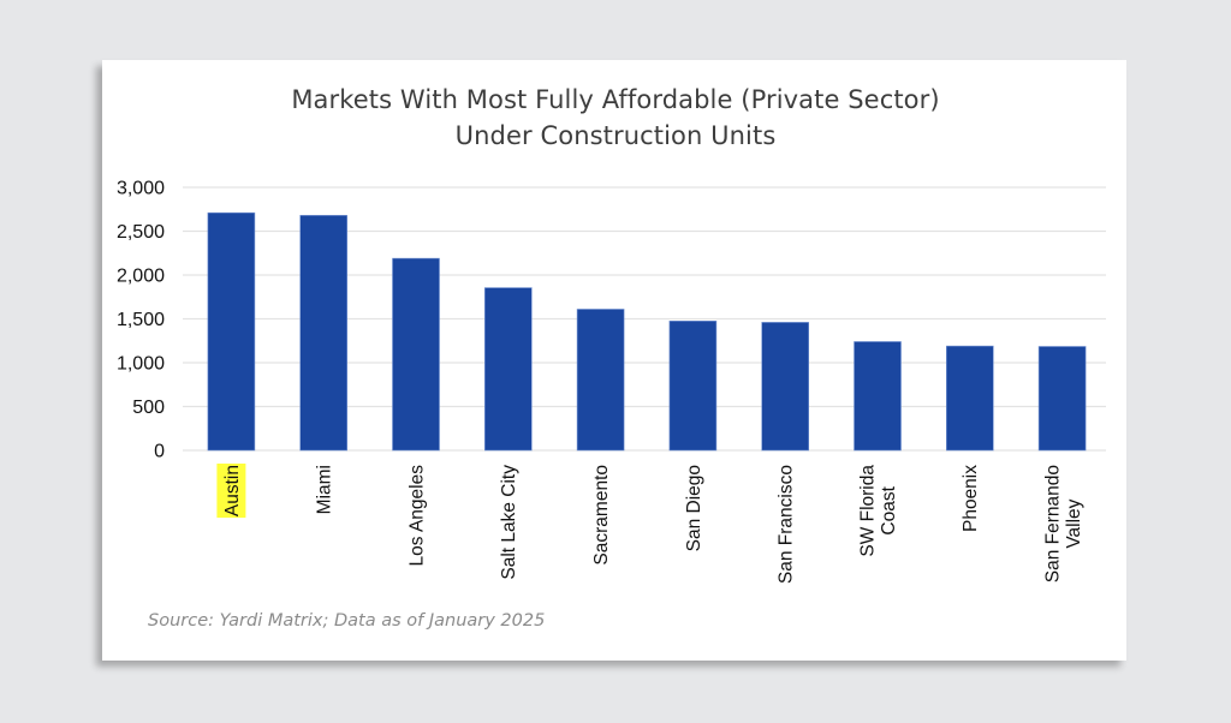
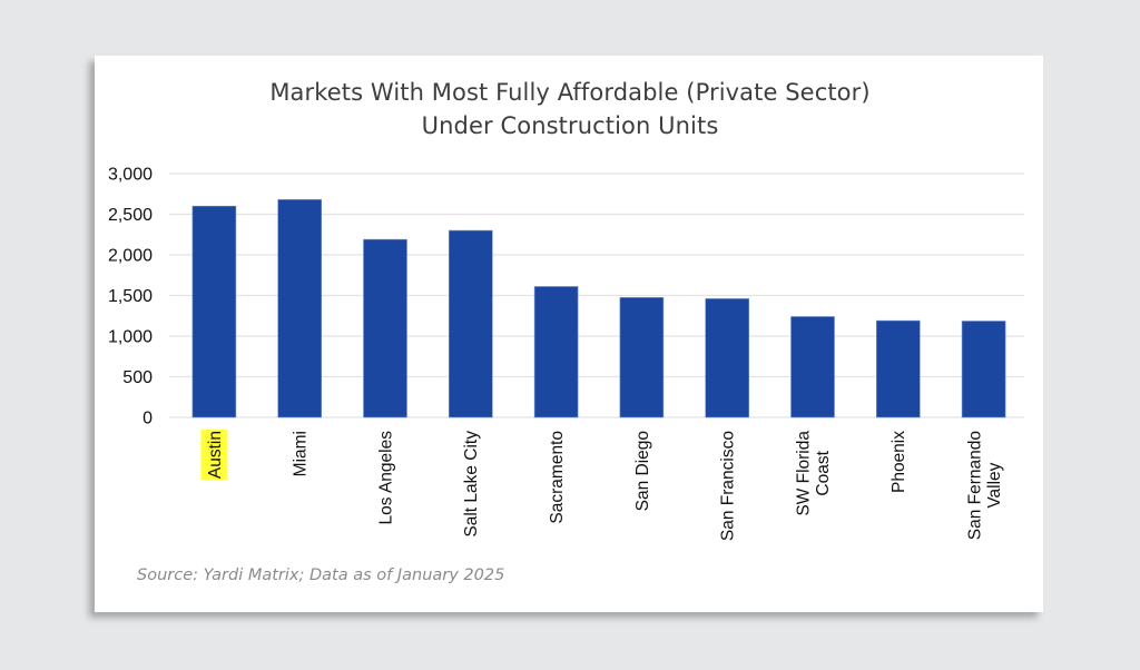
Austin: 2700 -> 2600
Salt Lake City: 1900 -> 2300
